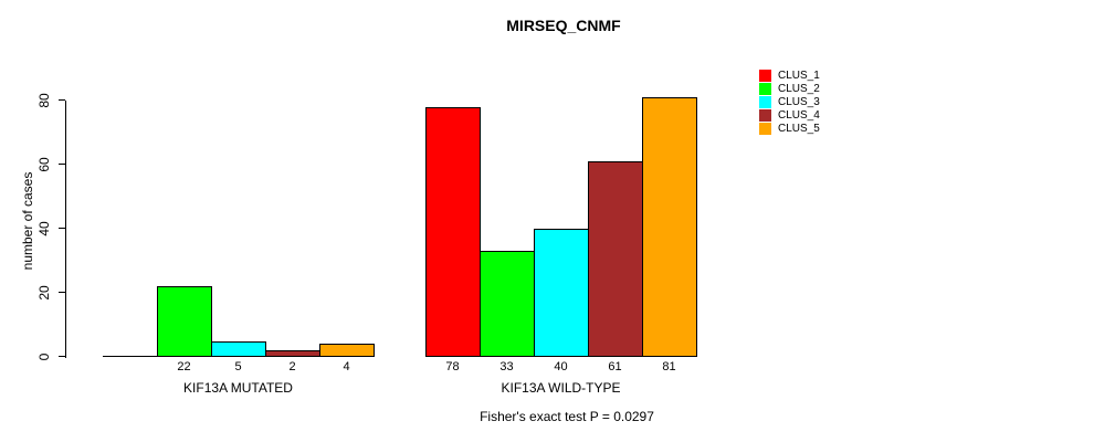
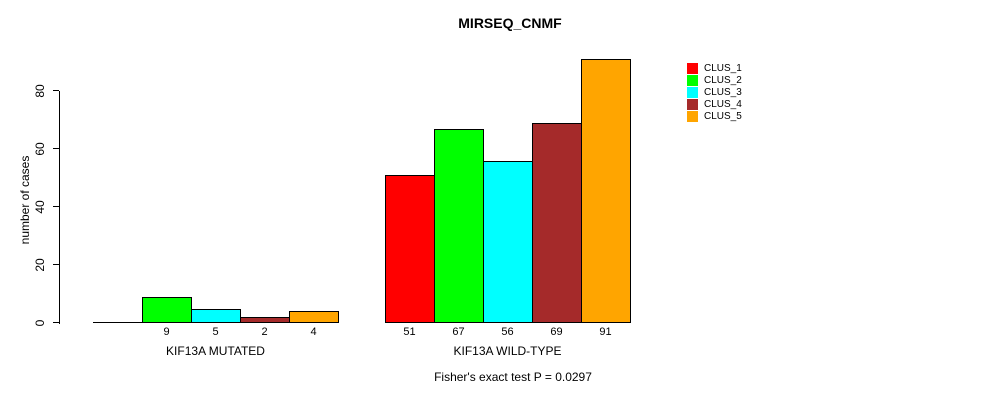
CLUS_2/KIF13A MUTATED: 22 -> 9
CLUS_1/KIF13A WILD-TYPE: 78 -> 51
CLUS_2/KIF13A WILD-TYPE: 33 -> 67
CLUS_3/KIF13A WILD-TYPE: 40 -> 56
CLUS_4/KIF13A WILD-TYPE: 61 -> 69
CLUS_5/KIF13A WILD-TYPE: 81 -> 91
